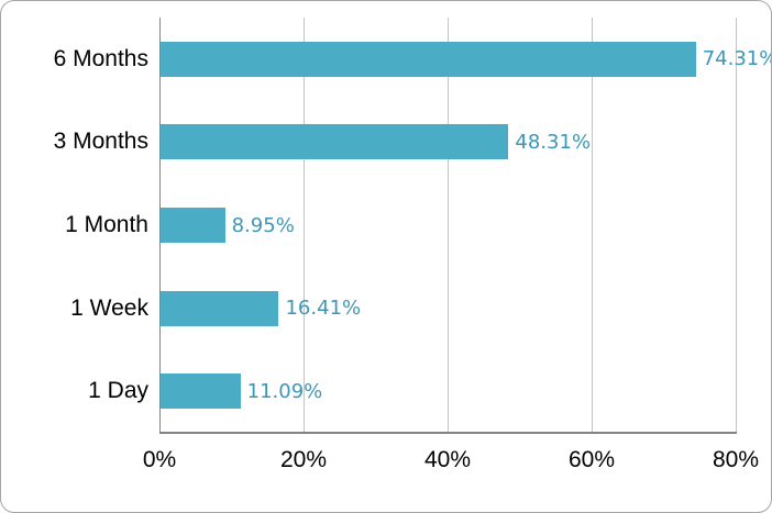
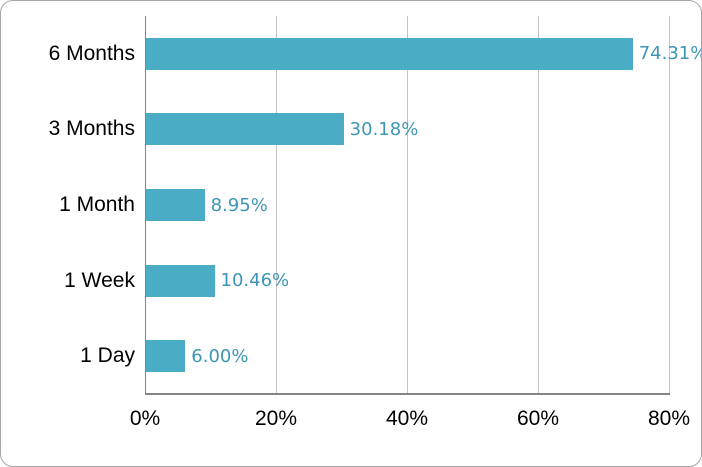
3 Months: 48.31% -> 30.18%
1 Week: 16.41% -> 10.46%
1 Day: 11.09% -> 6.00%
